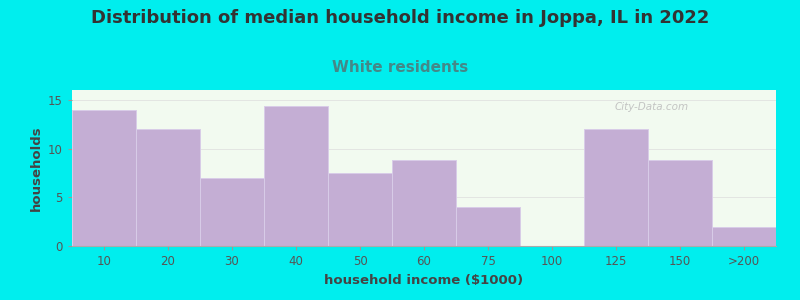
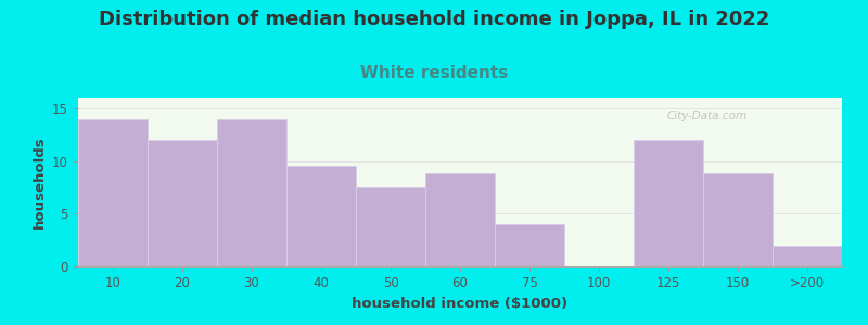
30: 7.0 -> 14.0
40: 14.4 -> 9.5
